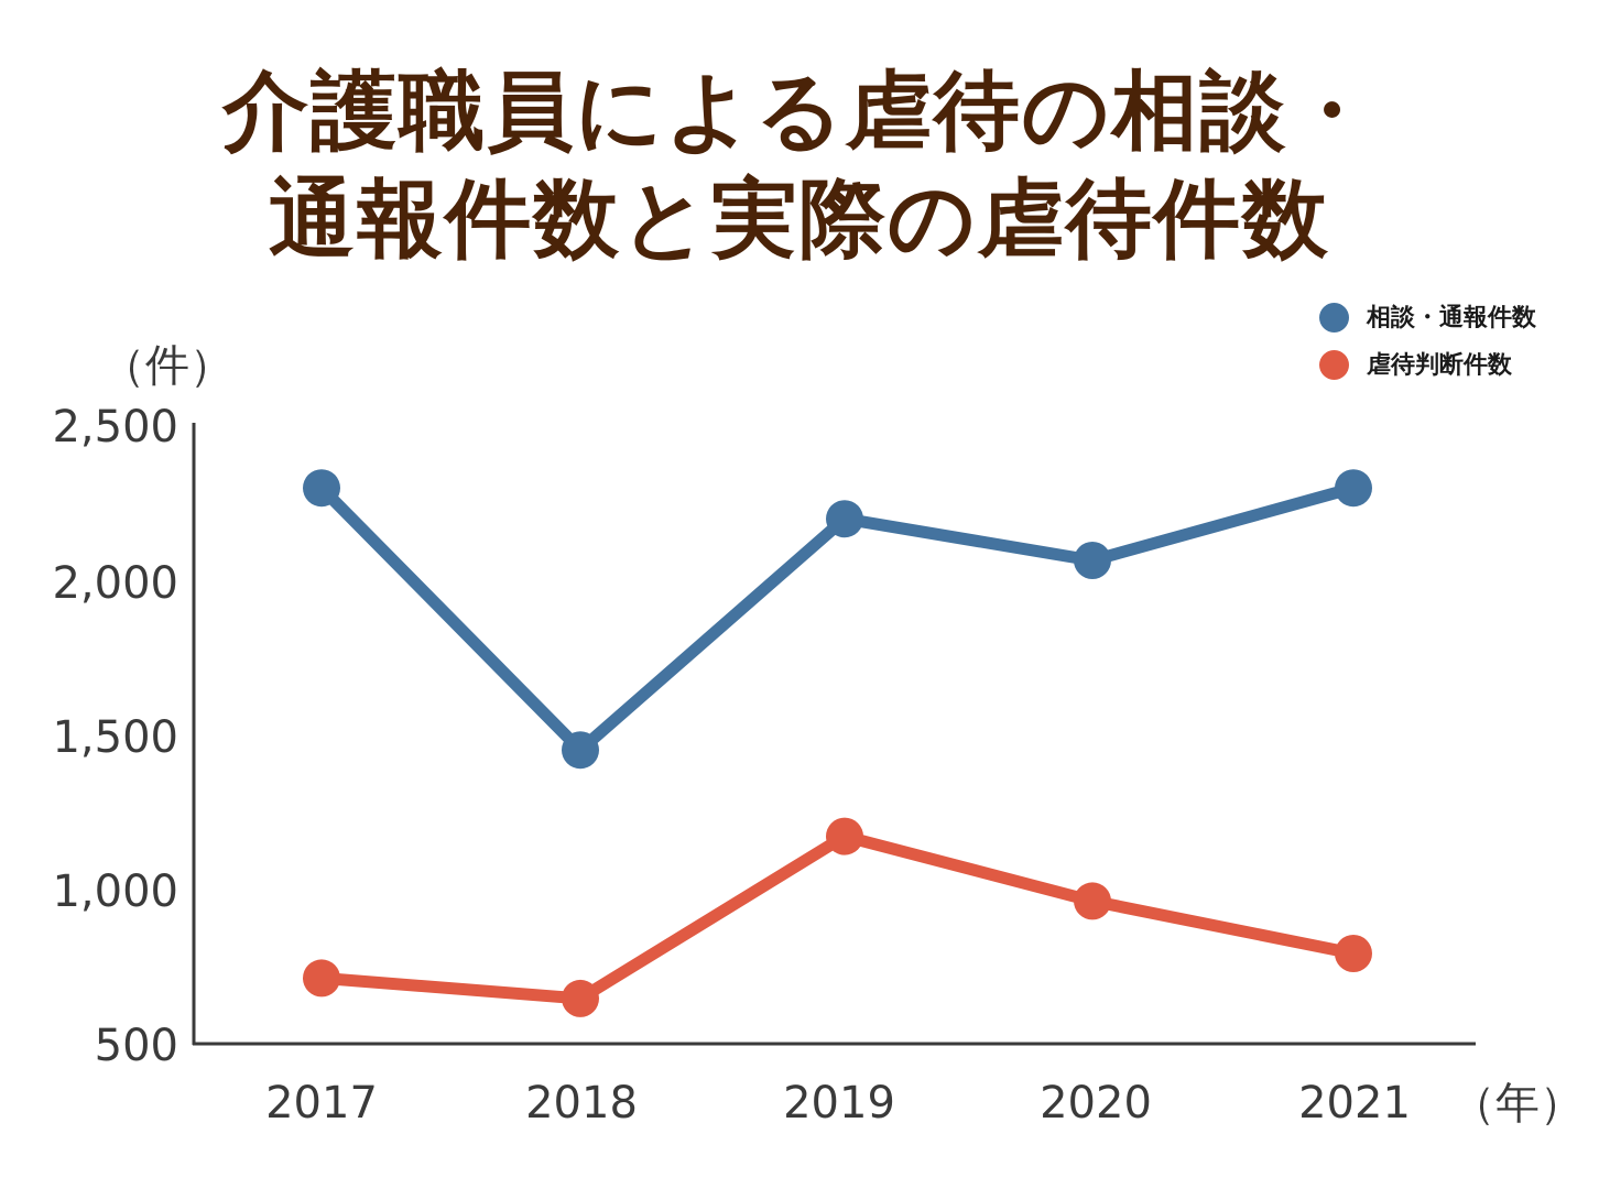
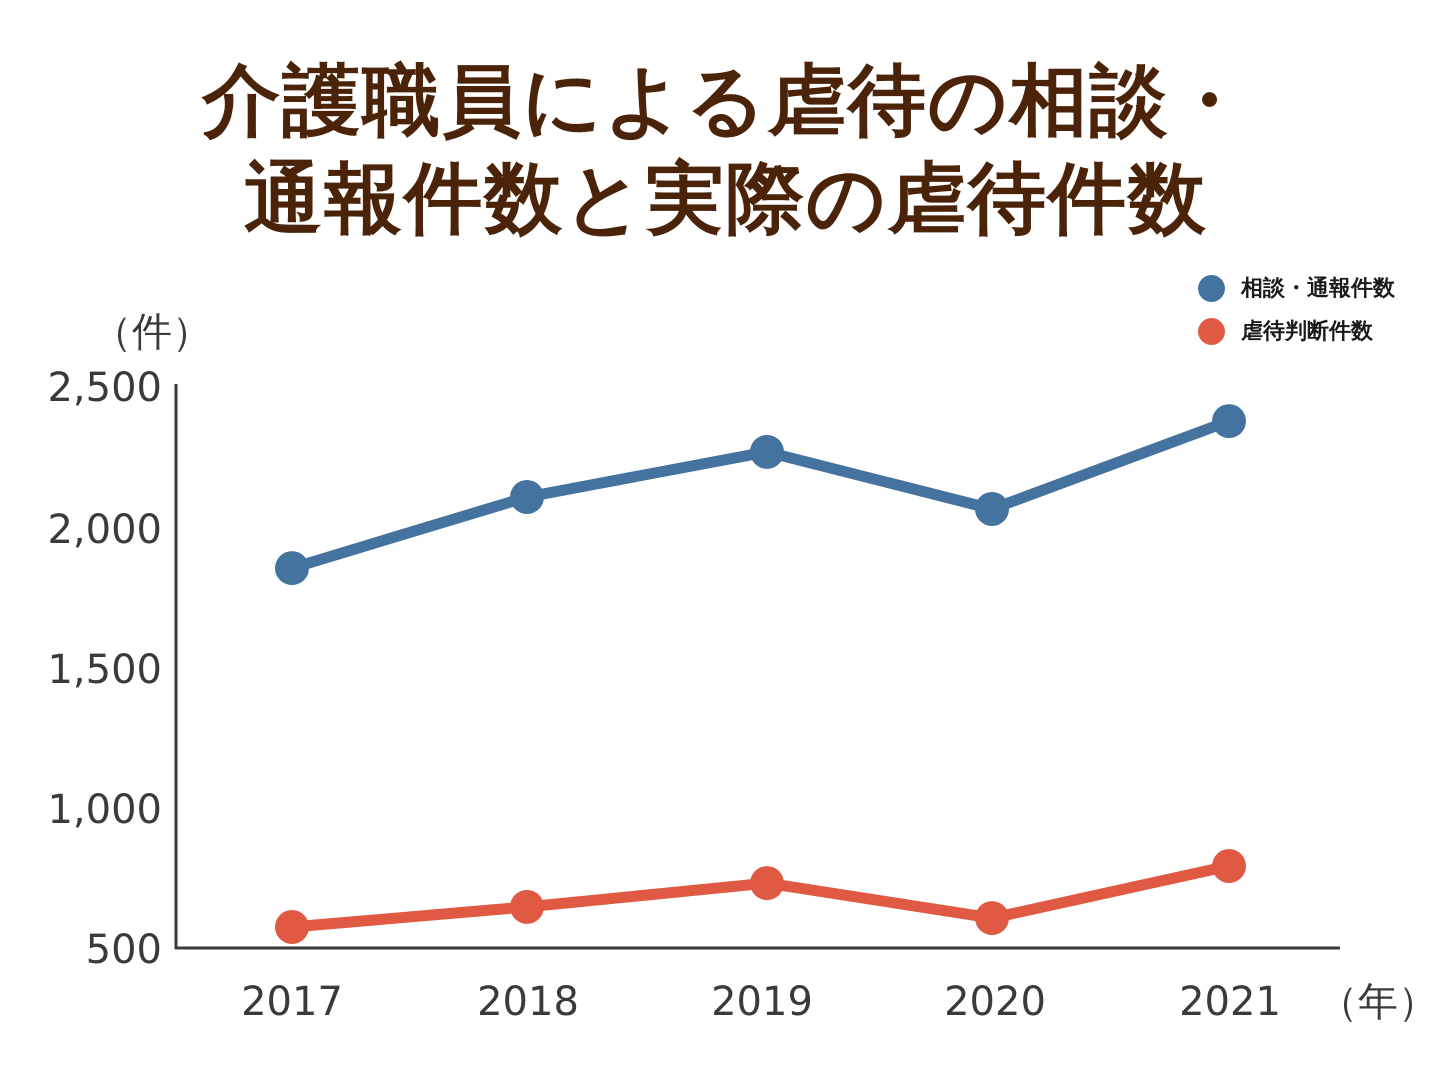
相談・通報件数/2017: 2310 -> 1860
虐待判断件数/2017: 720 -> 580
相談・通報件数/2018: 1460 -> 2120
相談・通報件数/2019: 2210 -> 2280
虐待判断件数/2019: 1180 -> 740
虐待判断件数/2020: 970 -> 610
相談・通報件数/2021: 2310 -> 2390
